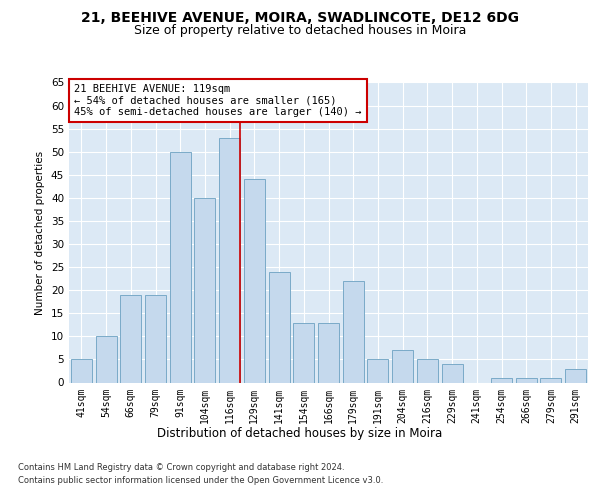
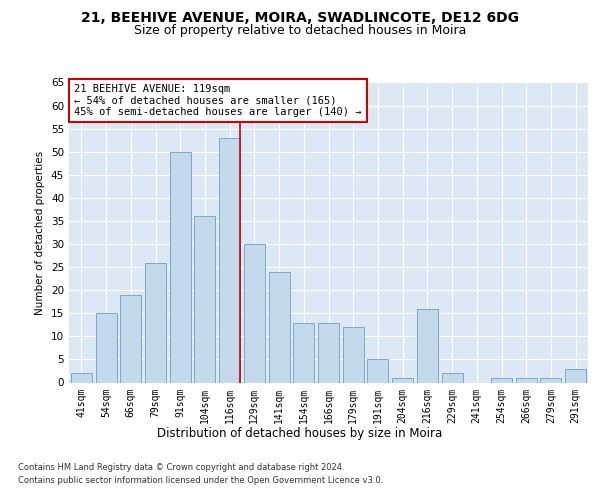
41sqm: 5 -> 2
54sqm: 10 -> 15
79sqm: 19 -> 26
104sqm: 40 -> 36
129sqm: 44 -> 30
179sqm: 22 -> 12
204sqm: 7 -> 1
216sqm: 5 -> 16
229sqm: 4 -> 2
